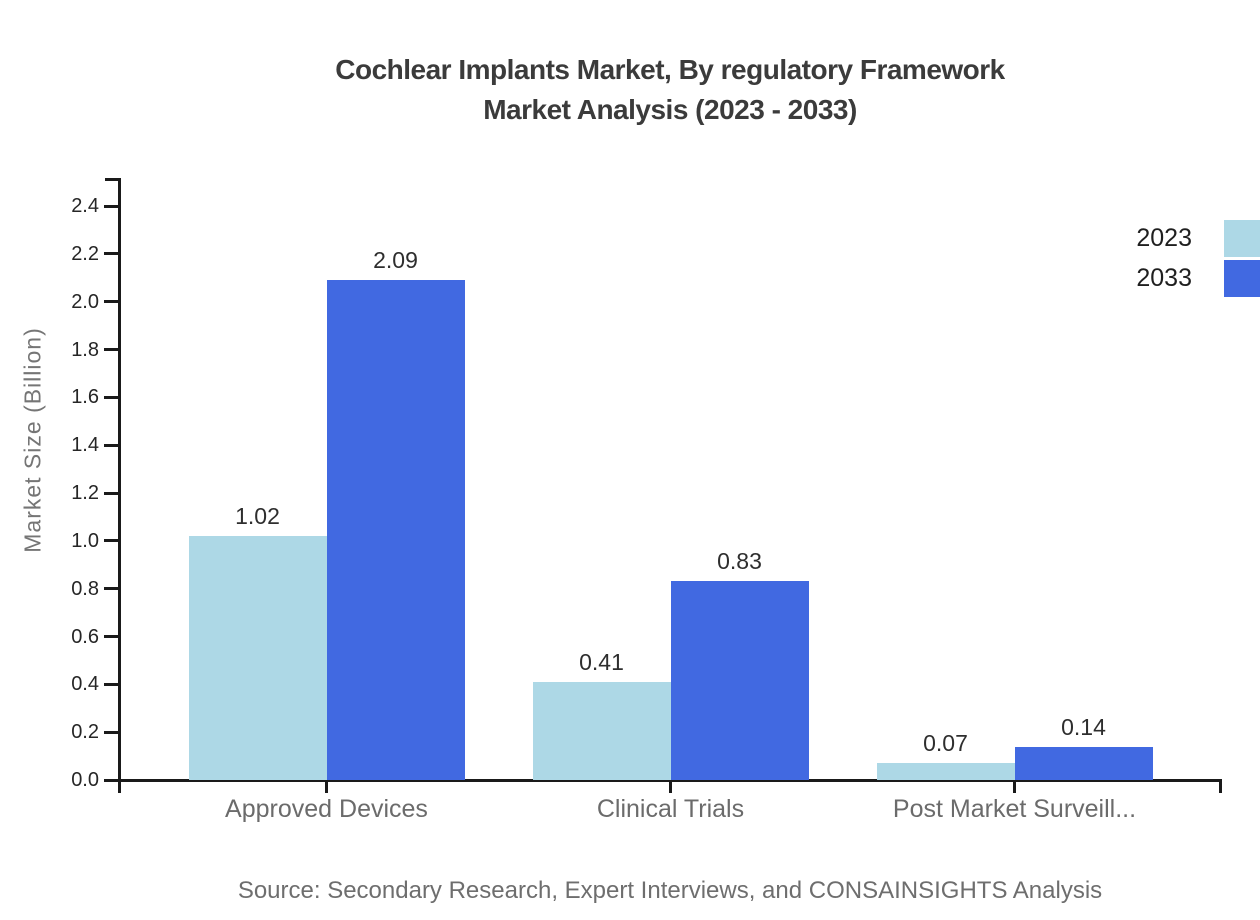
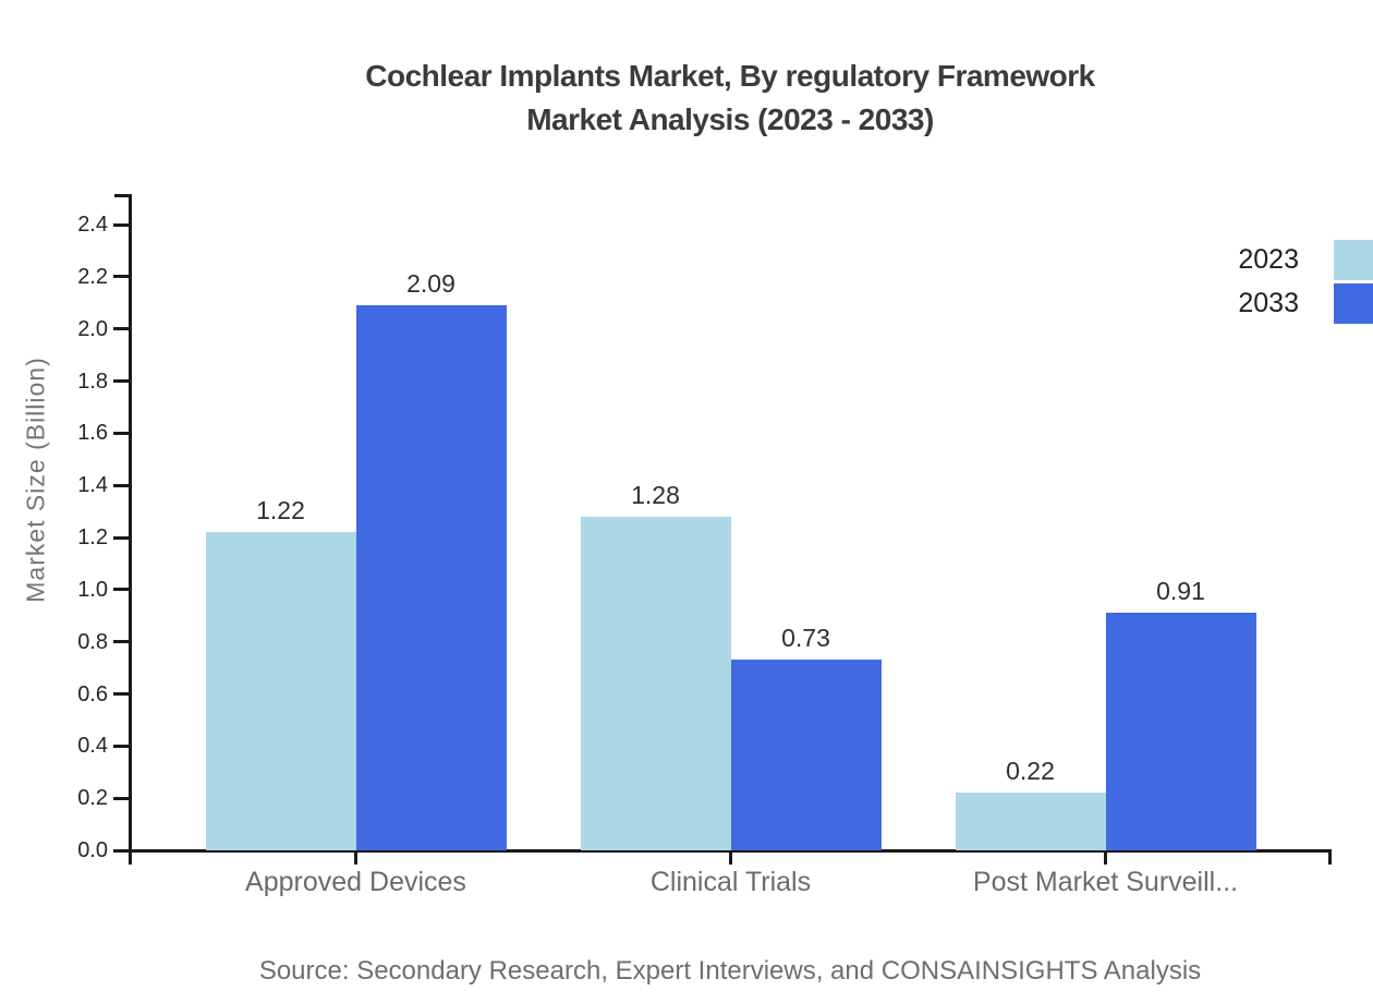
2023/Approved Devices: 1.02 -> 1.22
2023/Clinical Trials: 0.41 -> 1.28
2033/Clinical Trials: 0.83 -> 0.73
2023/Post Market Surveill...: 0.07 -> 0.22
2033/Post Market Surveill...: 0.14 -> 0.91
